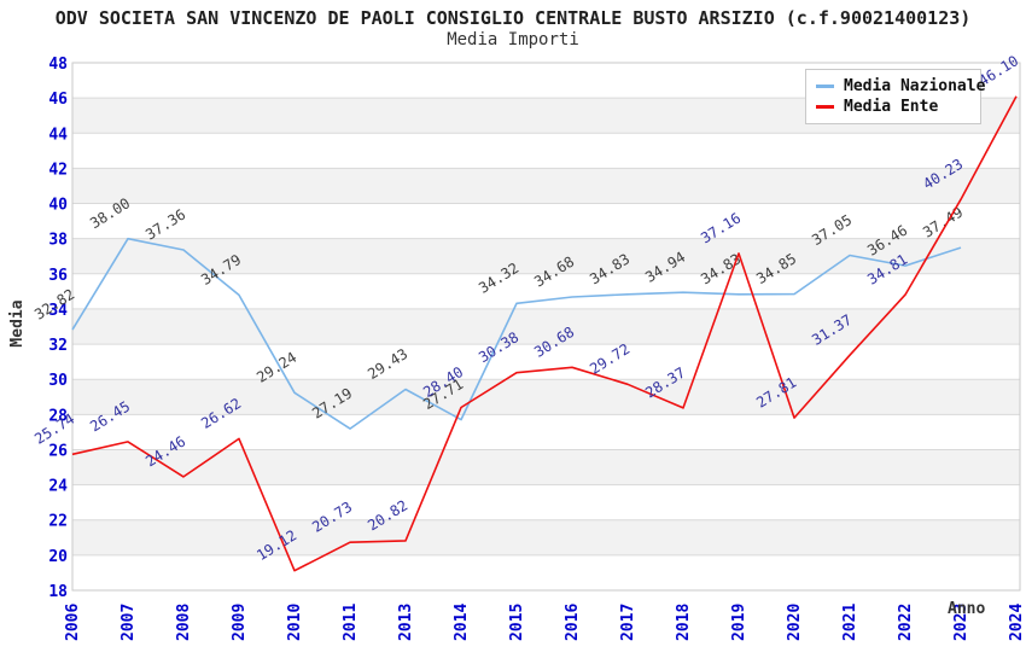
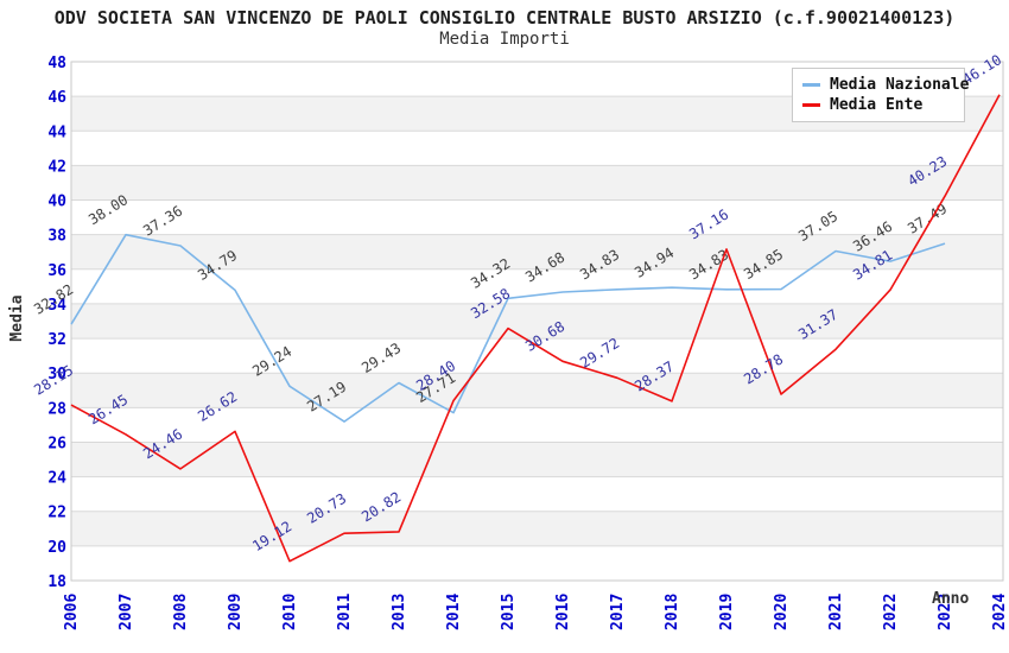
Media Ente/2006: 25.74 -> 28.15
Media Ente/2015: 30.38 -> 32.58
Media Ente/2020: 27.81 -> 28.78
